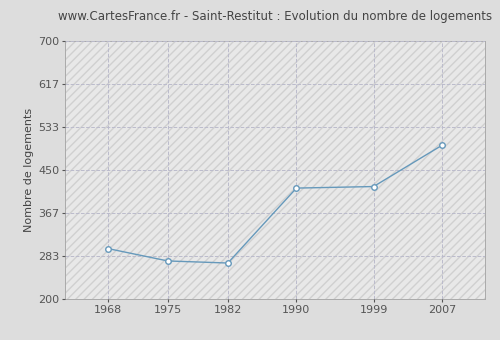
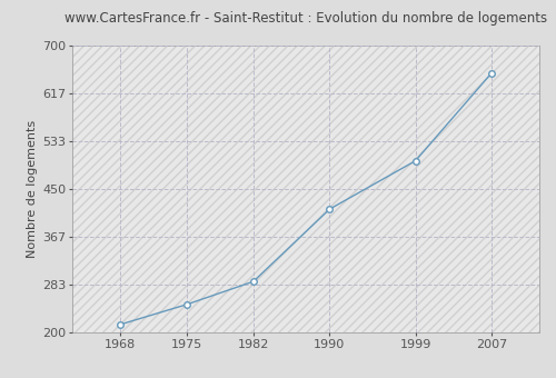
1968: 298 -> 214
1975: 274 -> 249
1982: 270 -> 289
1999: 418 -> 499
2007: 498 -> 652
